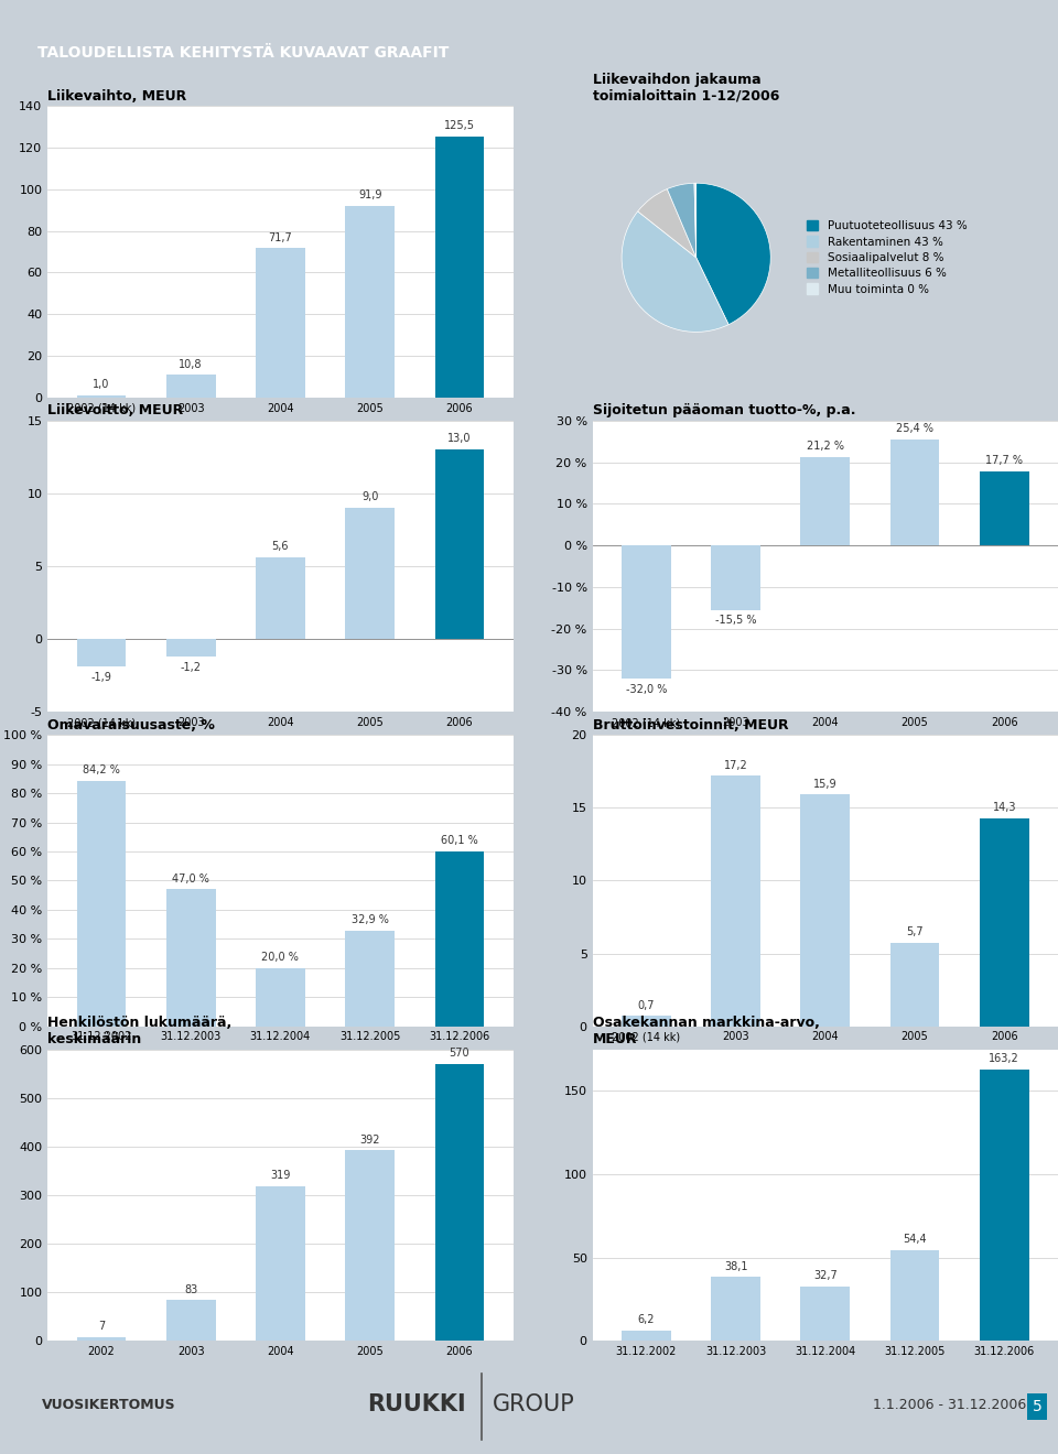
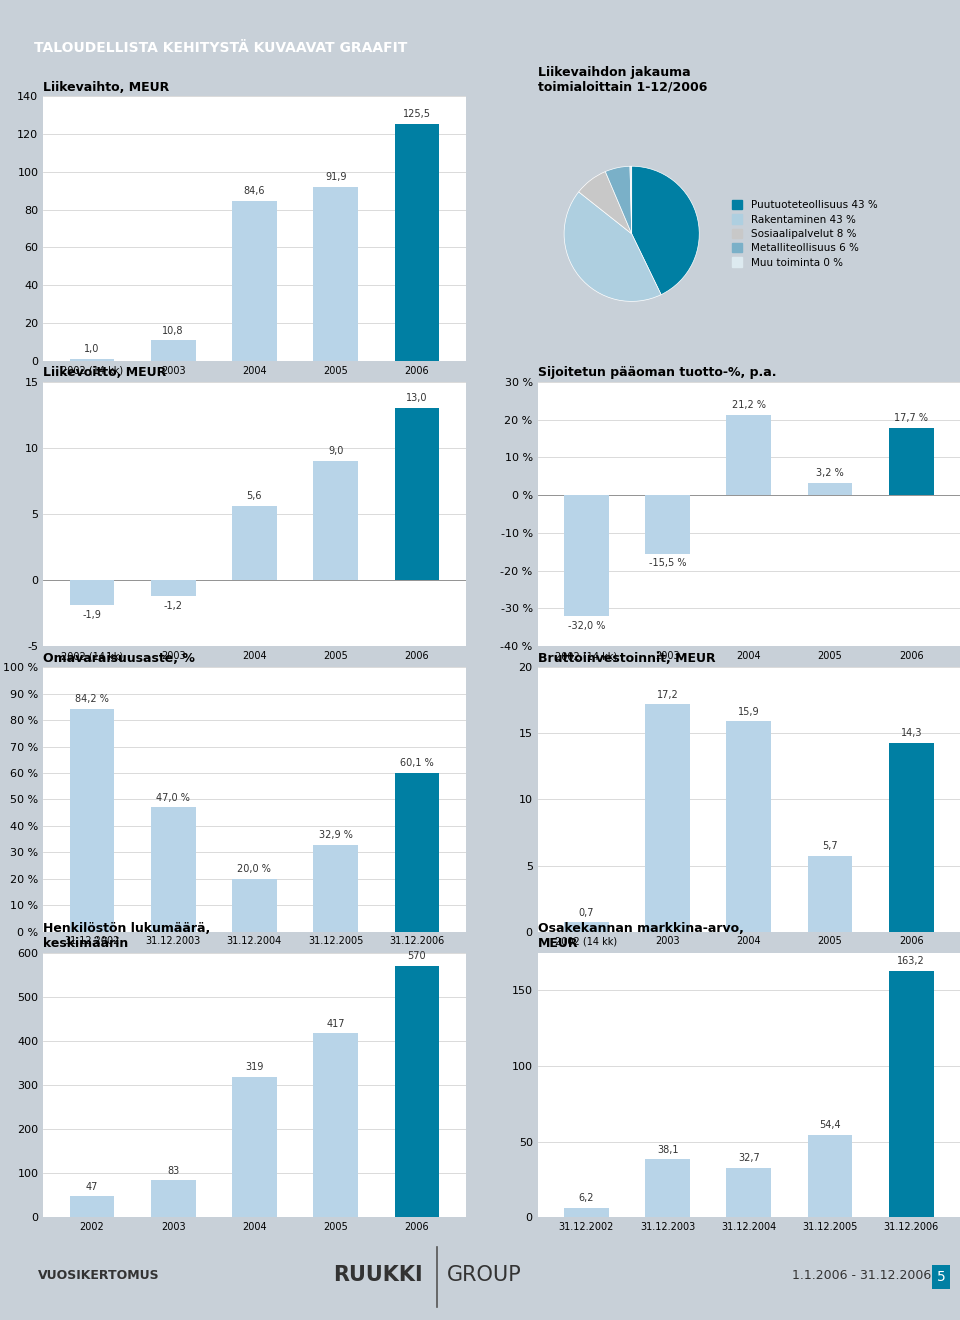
Liikevaihto, MEUR/2004: 71,7 -> 84,6
Sijoitetun pääoman tuotto-%, p.a./2005: 25,4 -> 3,2
Henkilöstön lukumäärä, keskimäärin/2002: 7 -> 47
Henkilöstön lukumäärä, keskimäärin/2005: 392 -> 417
